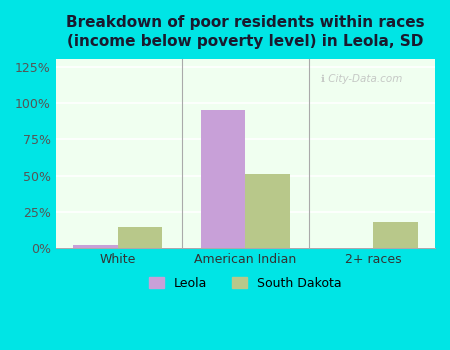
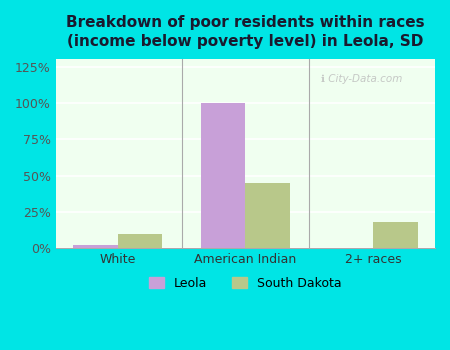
South Dakota/White: 15% -> 10%
Leola/American Indian: 95% -> 100%
South Dakota/American Indian: 51% -> 45%
